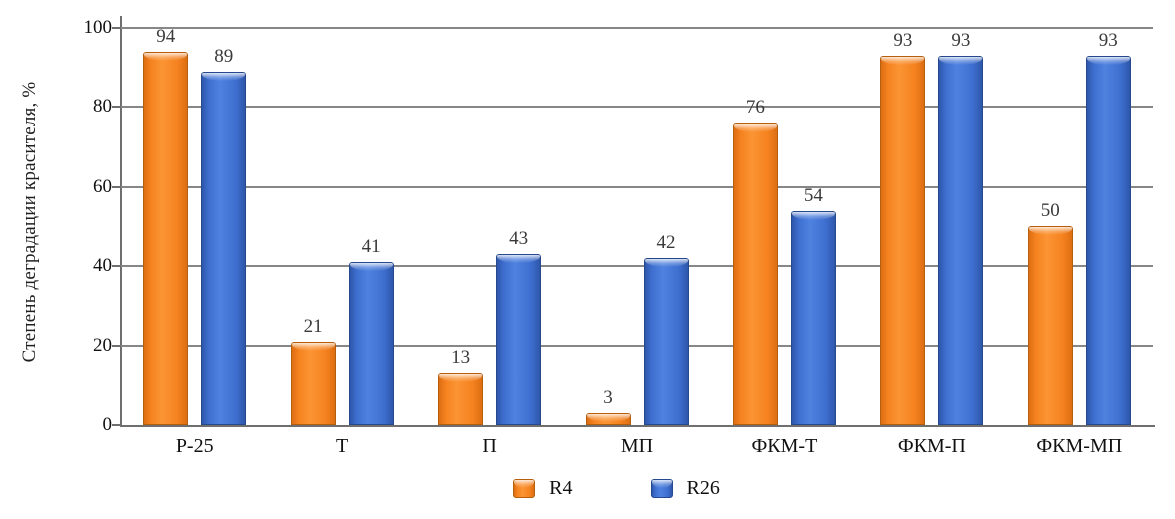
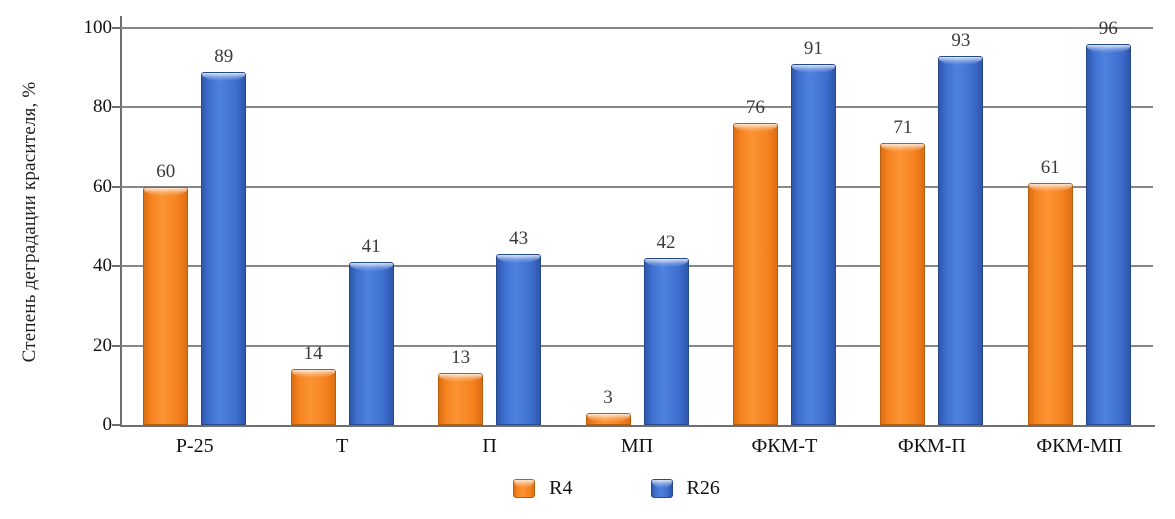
R4/Р-25: 94 -> 60
R4/Т: 21 -> 14
R26/ФКМ-Т: 54 -> 91
R4/ФКМ-П: 93 -> 71
R4/ФКМ-МП: 50 -> 61
R26/ФКМ-МП: 93 -> 96
